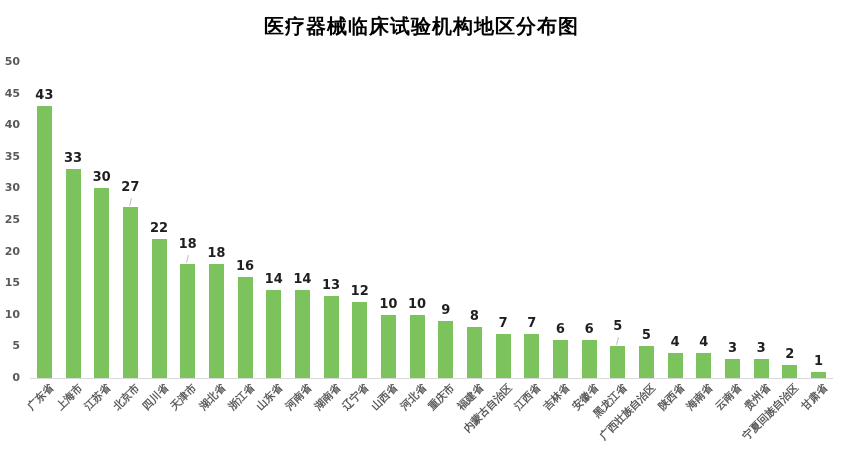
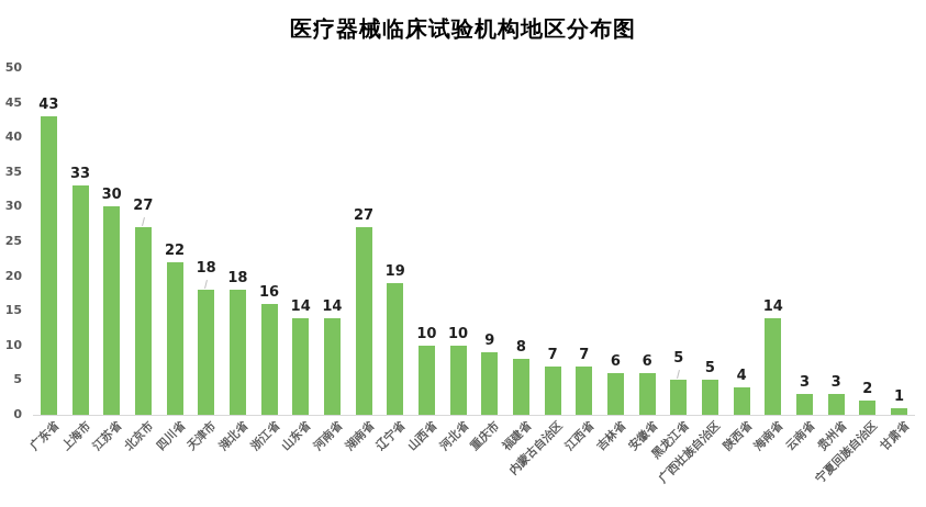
湖南省: 13 -> 27
辽宁省: 12 -> 19
海南省: 4 -> 14
